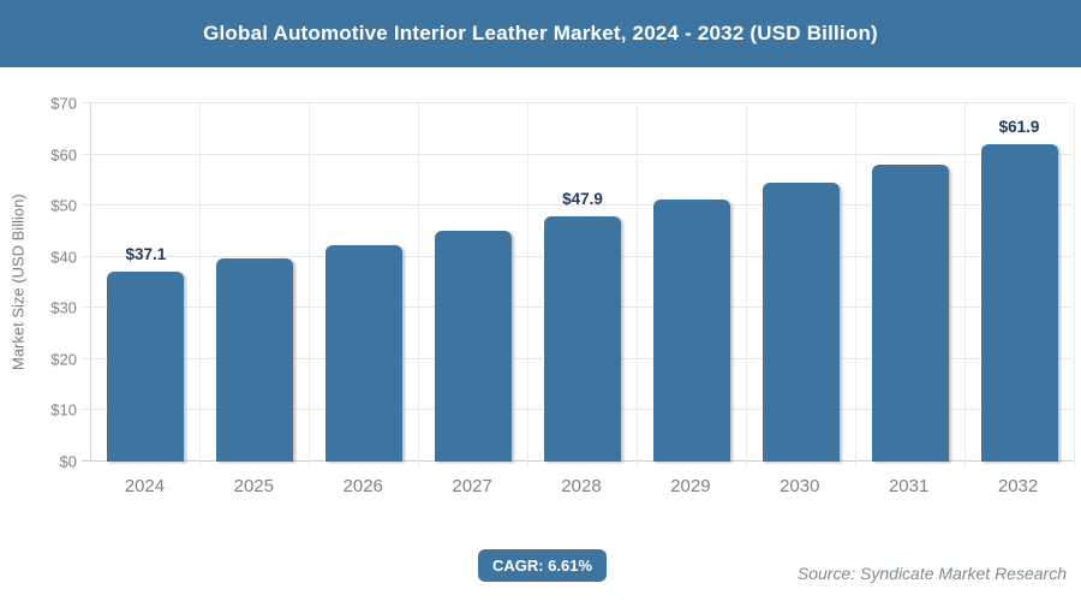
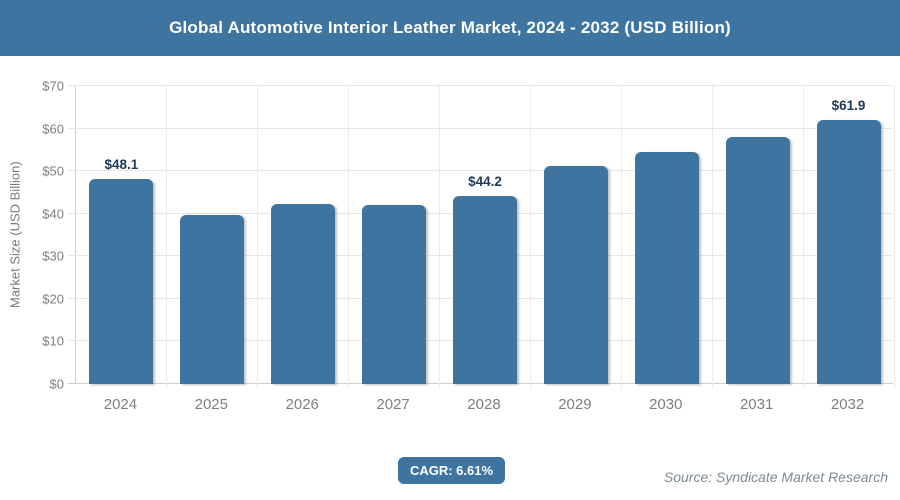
2024: $37.1 -> $48.1
2027: $45 -> $42
2028: $47.9 -> $44.2
